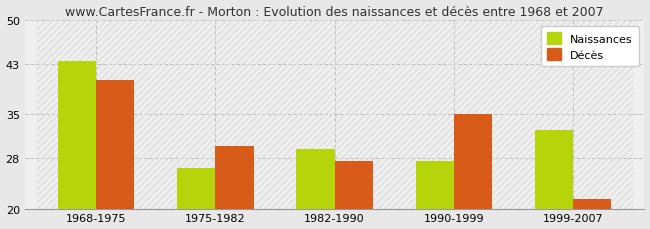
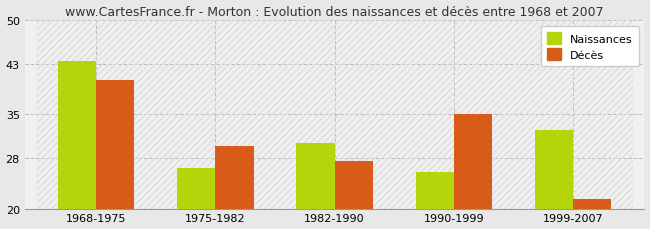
Naissances/1982-1990: 29.5 -> 30.4
Naissances/1990-1999: 27.5 -> 25.8
